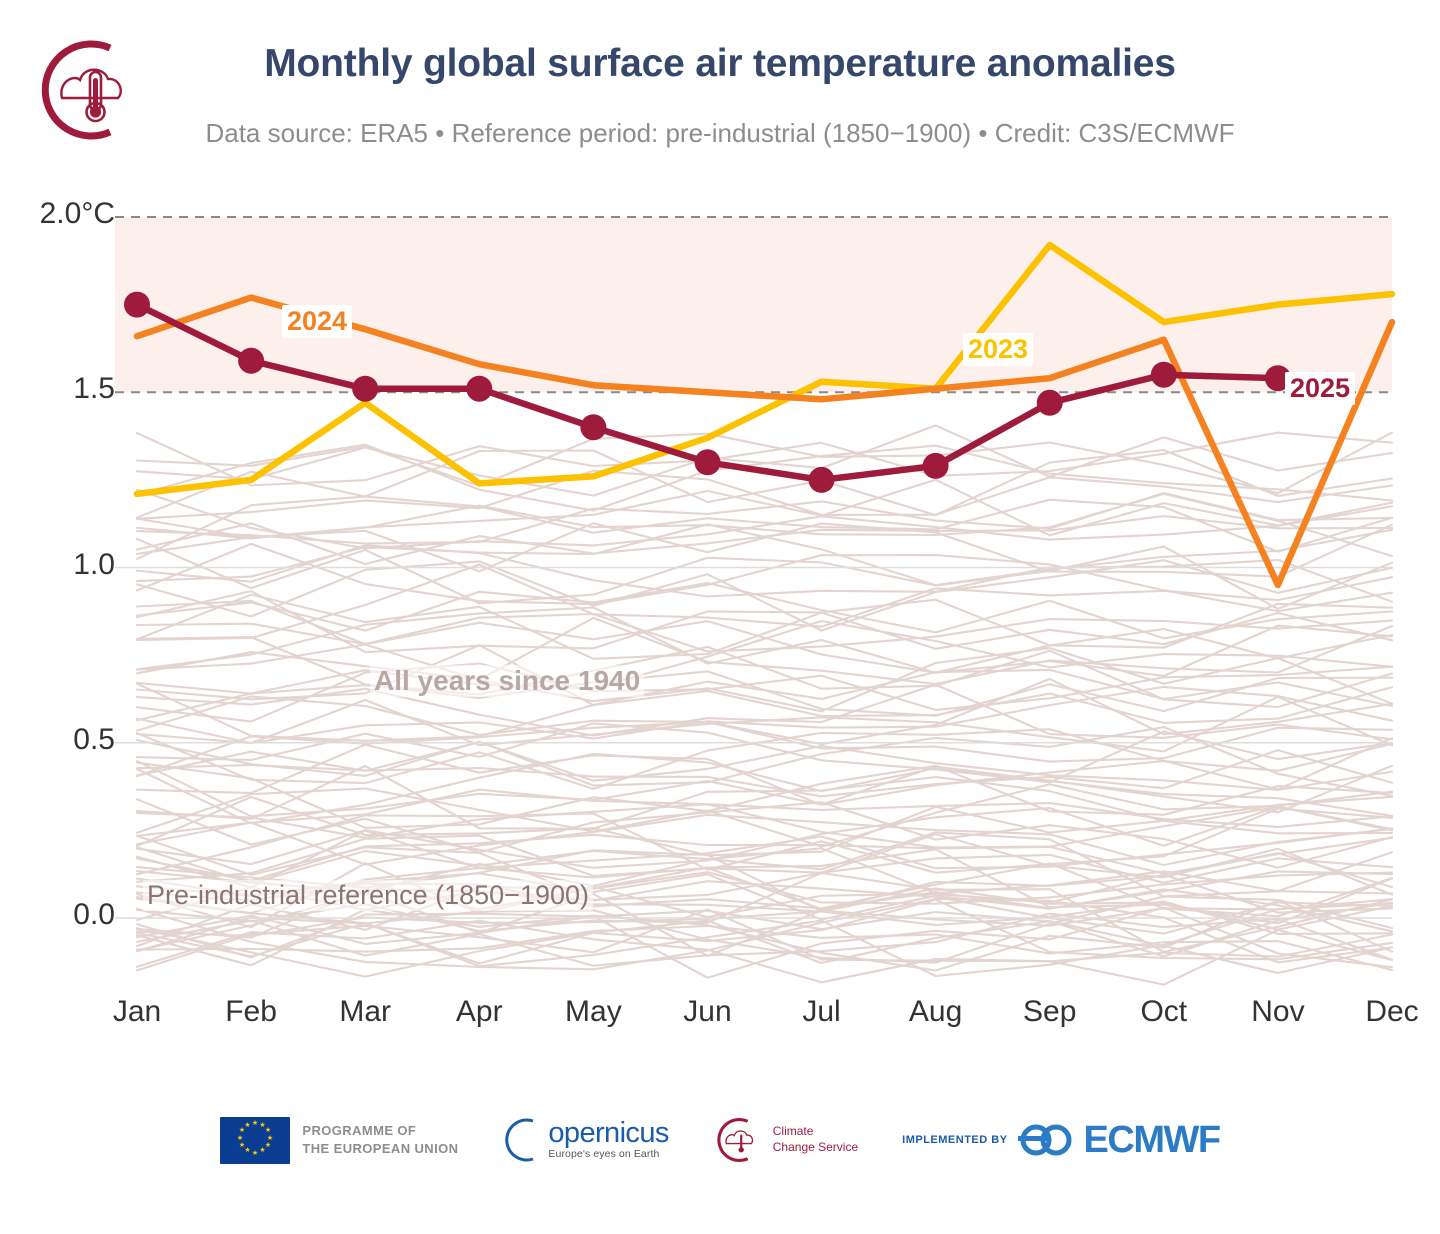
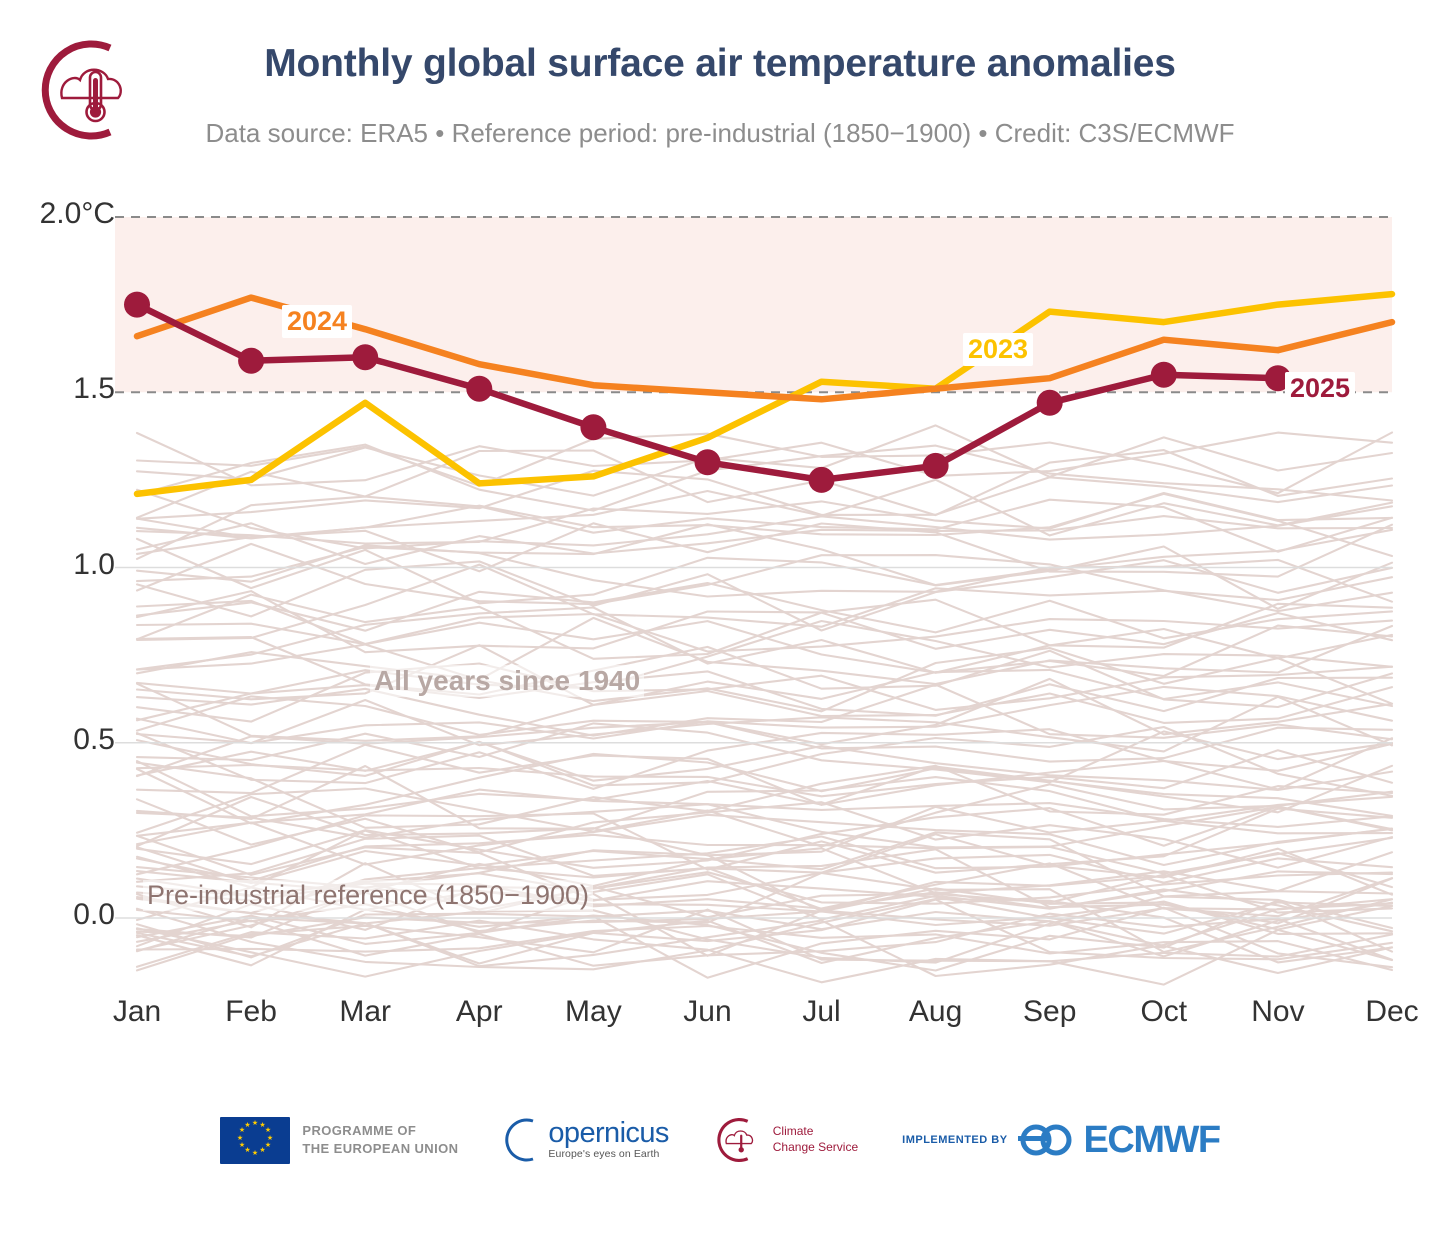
2025/Mar: 1.51 -> 1.60
2023/Sep: 1.92 -> 1.73
2024/Nov: 0.95 -> 1.62
